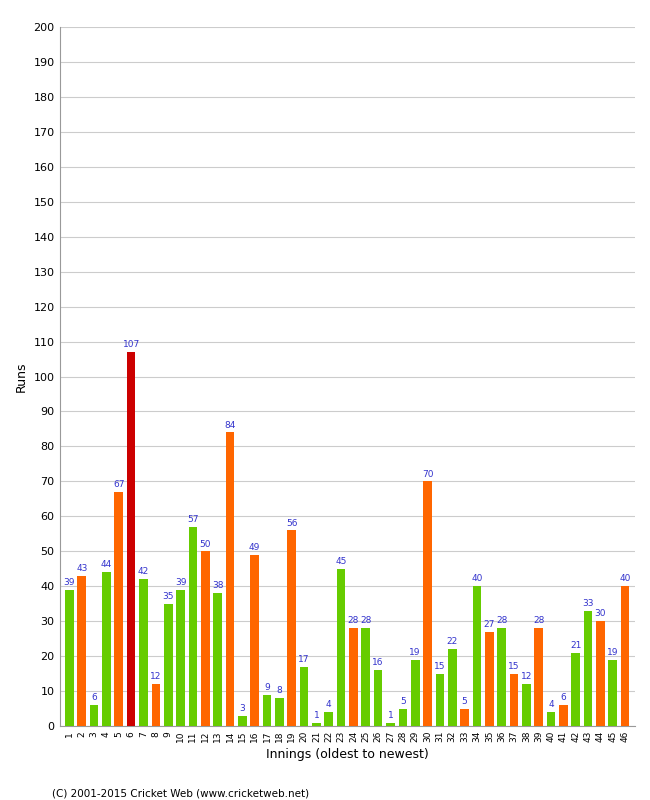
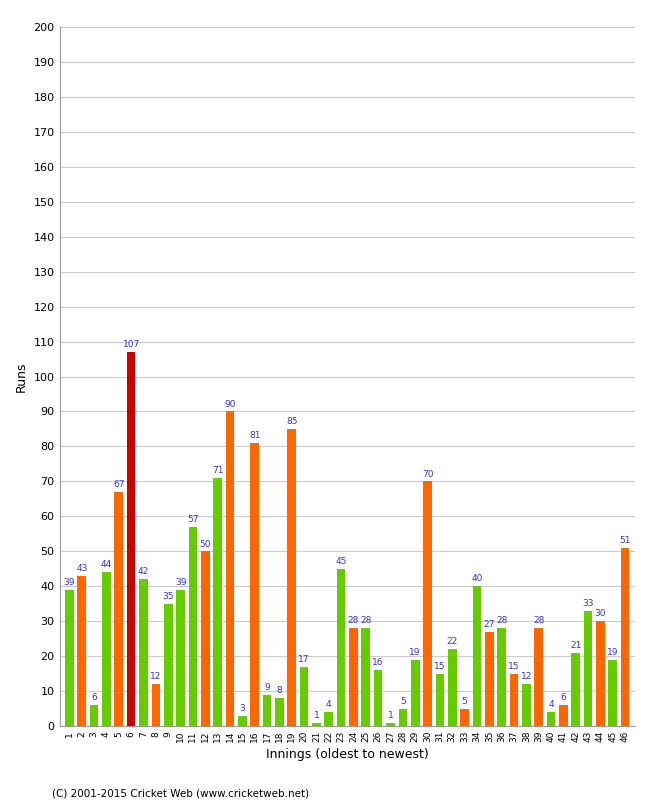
13: 38 -> 71
14: 84 -> 90
16: 49 -> 81
19: 56 -> 85
46: 40 -> 51
